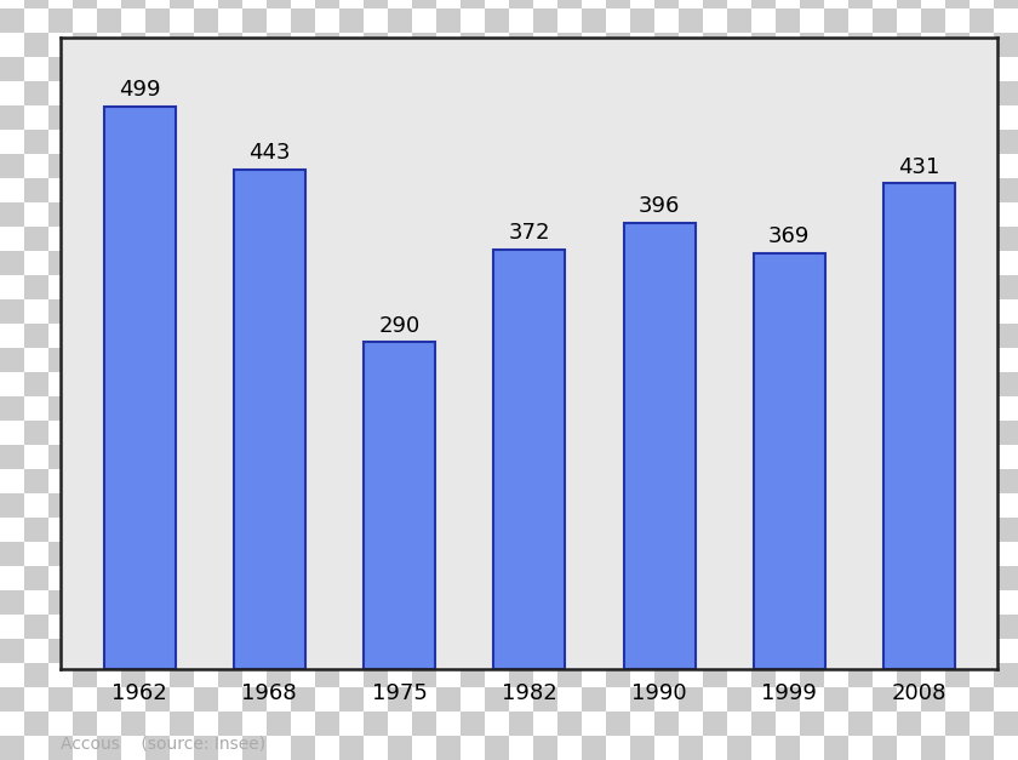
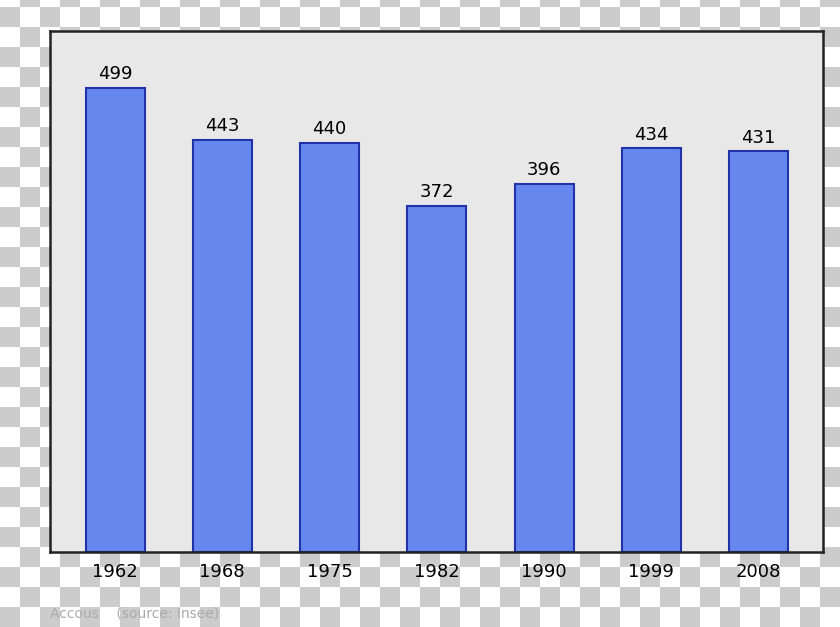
1975: 290 -> 440
1999: 369 -> 434
